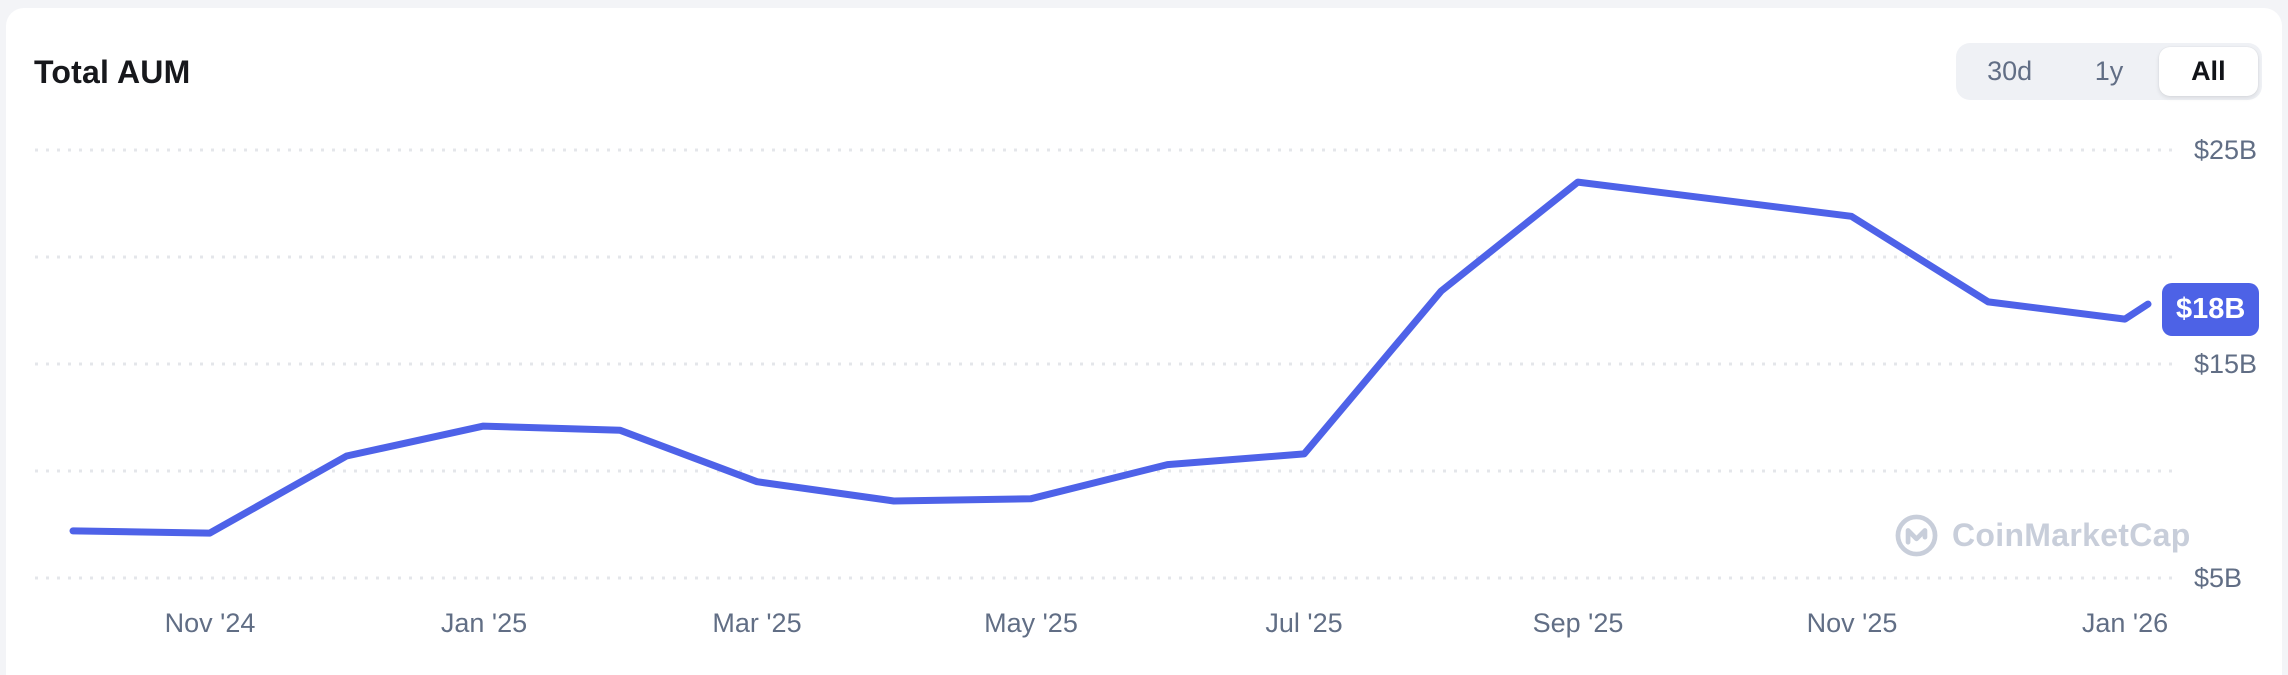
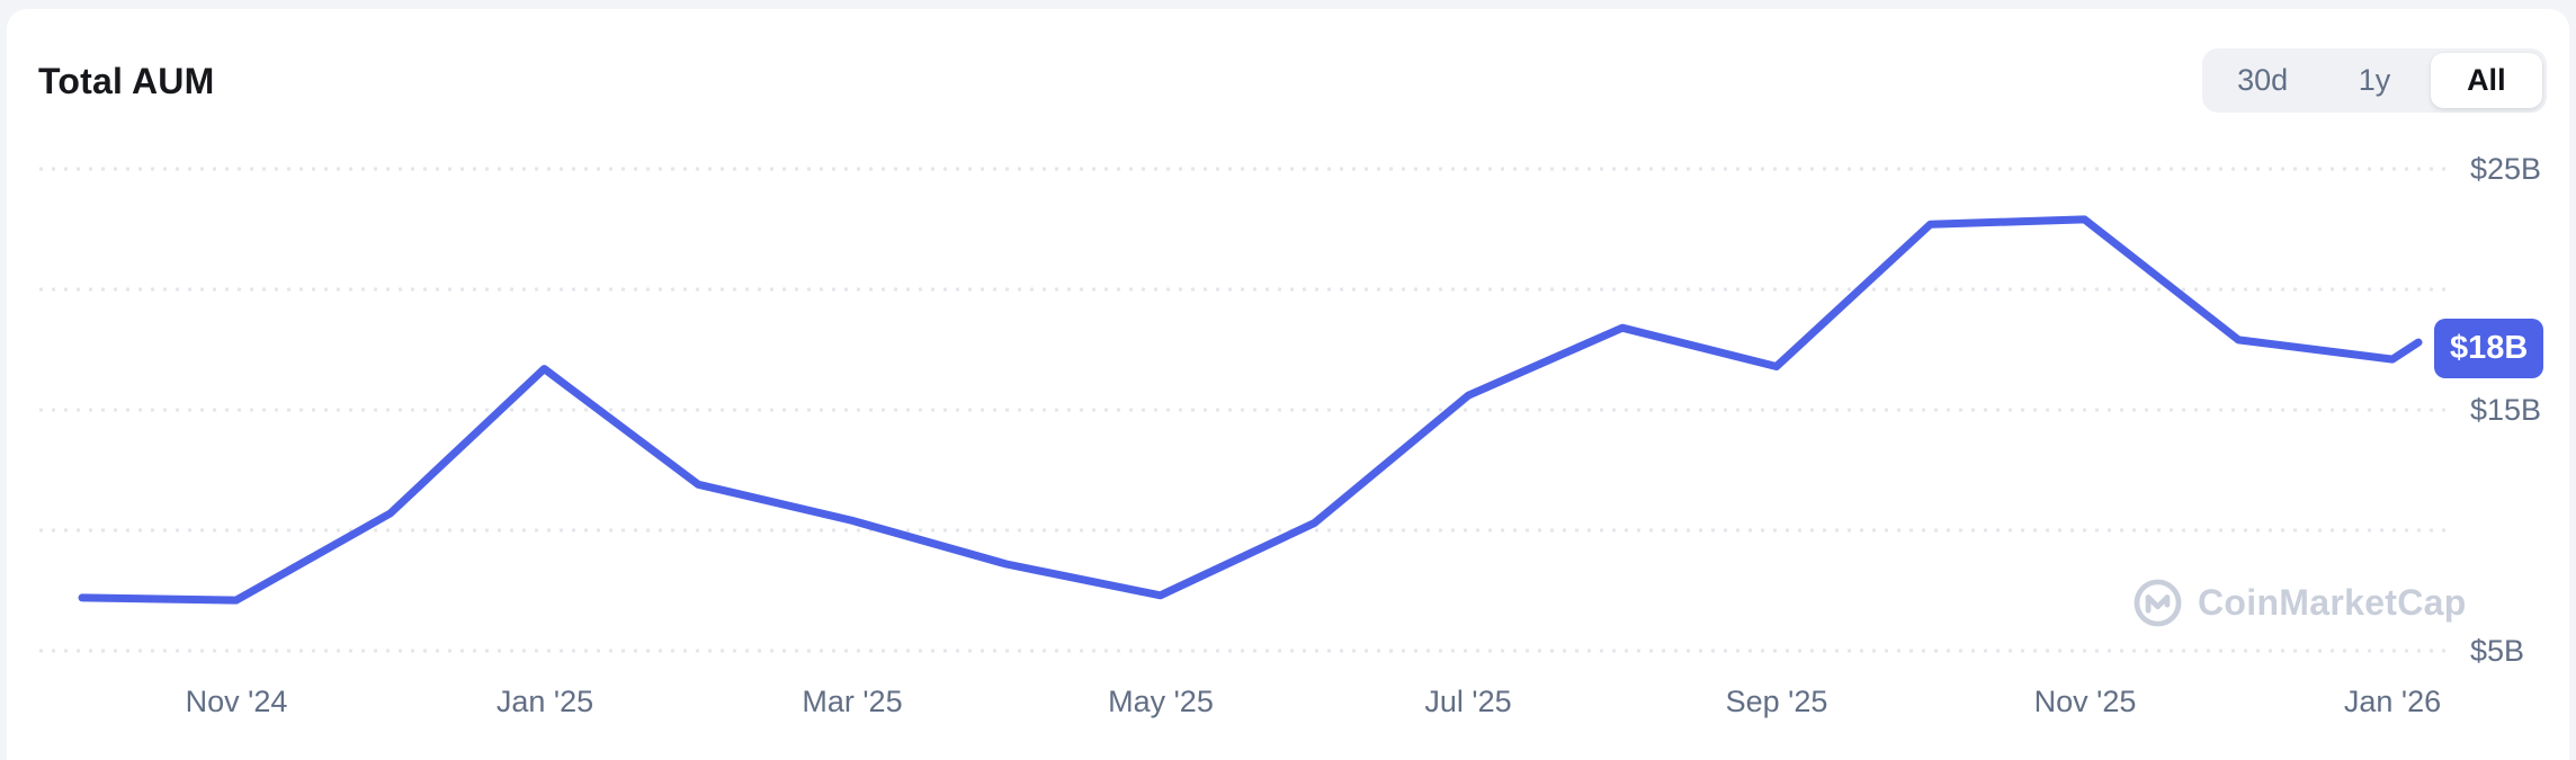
Jan '25: $12.1B -> $16.7B
Mar '25: $9.5B -> $10.4B
May '25: $8.7B -> $7.3B
Jul '25: $10.8B -> $15.6B
Sep '25: $23.5B -> $16.8B
Nov '25: $21.9B -> $22.9B
